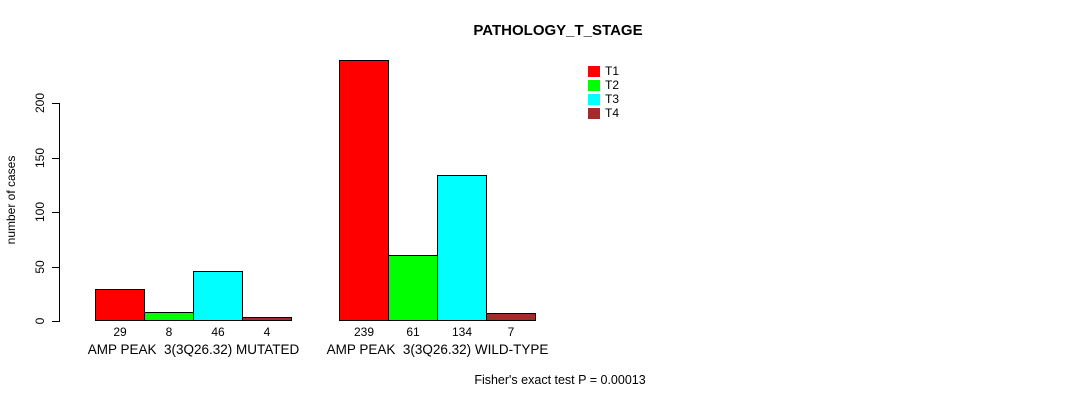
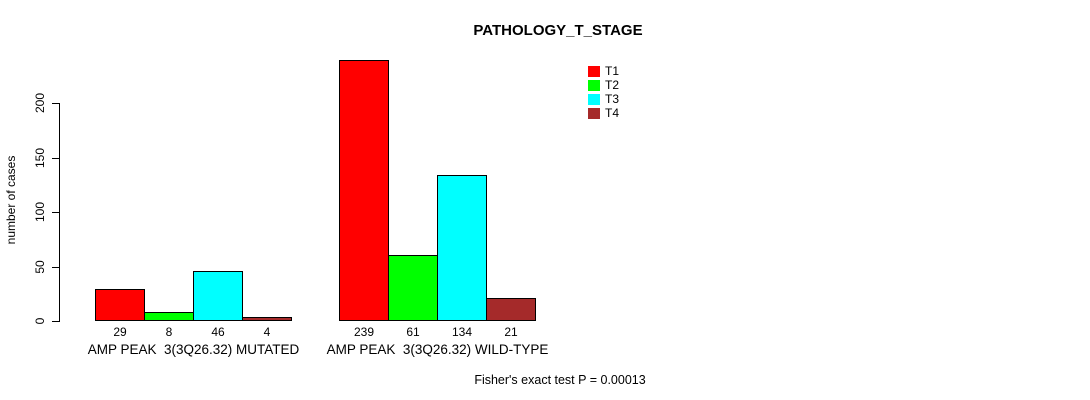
T4/AMP PEAK 3(3Q26.32) WILD-TYPE: 7 -> 21
